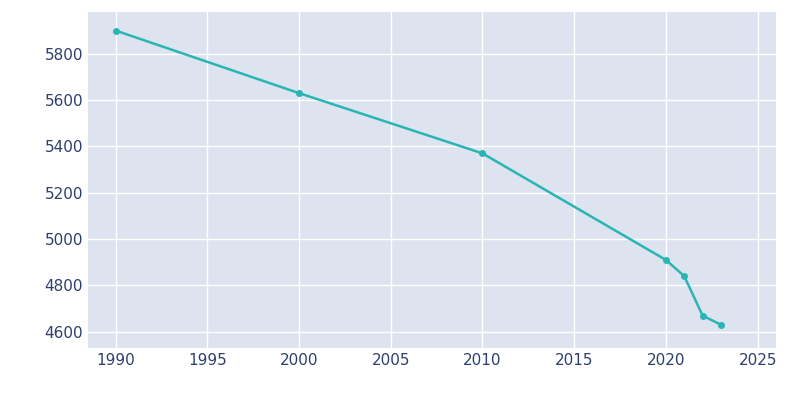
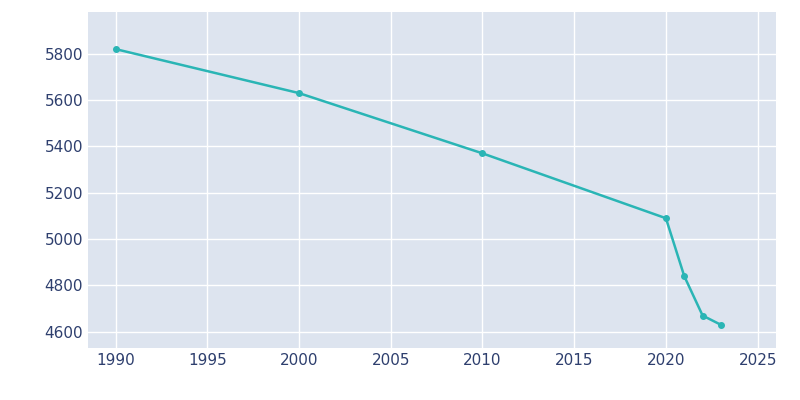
1990: 5900 -> 5820
2020: 4910 -> 5090
